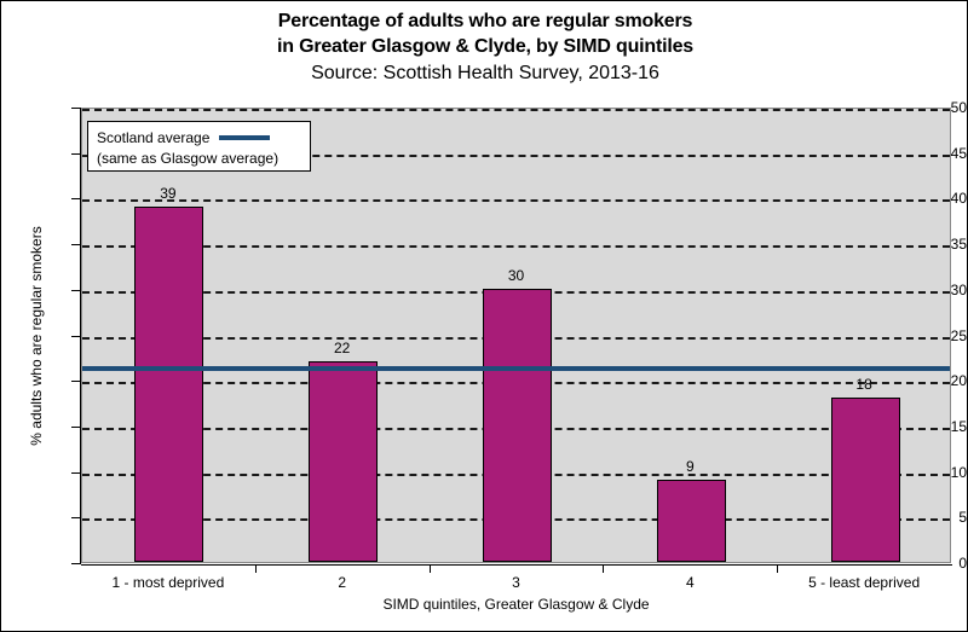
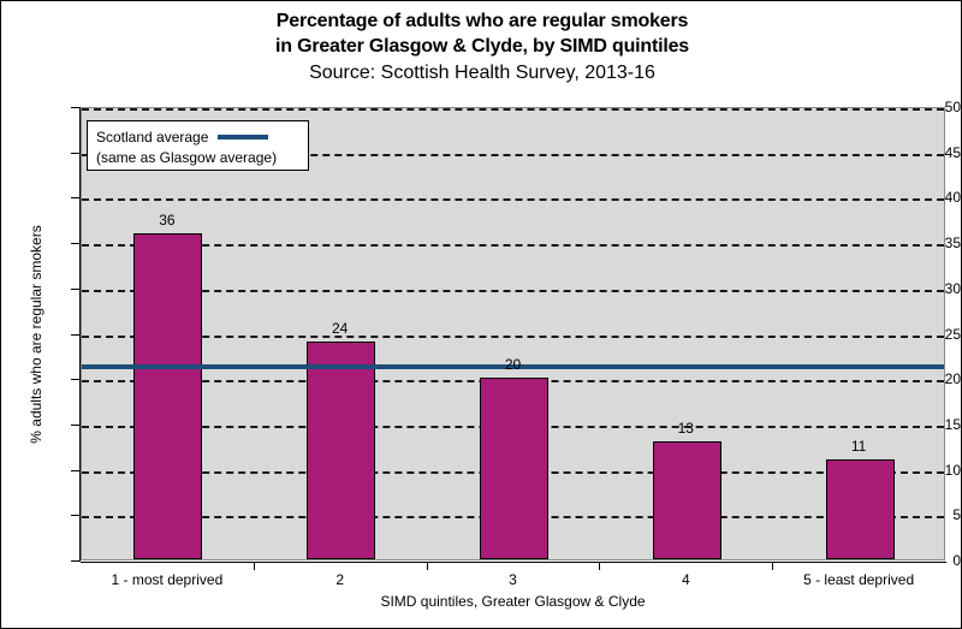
1 - most deprived: 39 -> 36
2: 22 -> 24
3: 30 -> 20
4: 9 -> 13
5 - least deprived: 18 -> 11
